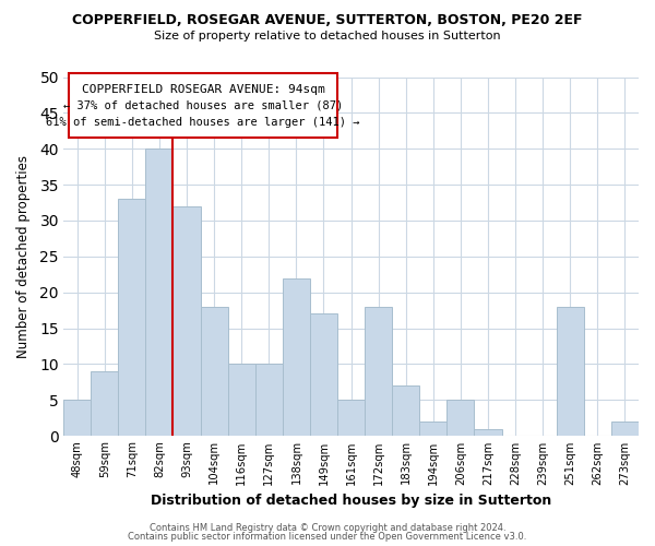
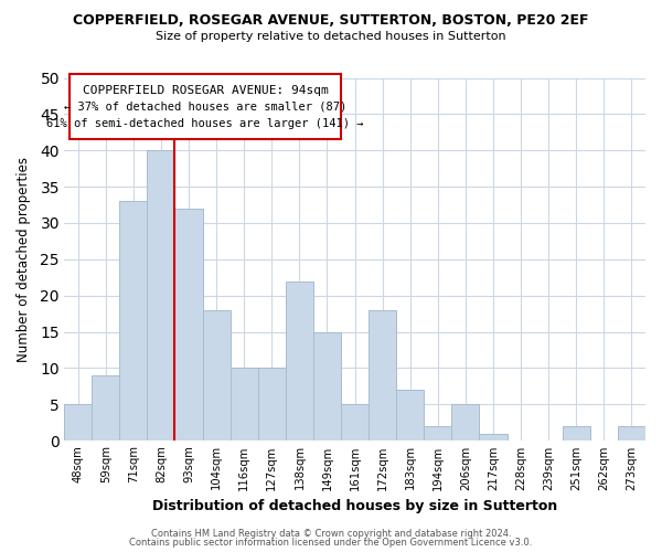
149sqm: 17 -> 15
251sqm: 18 -> 2
